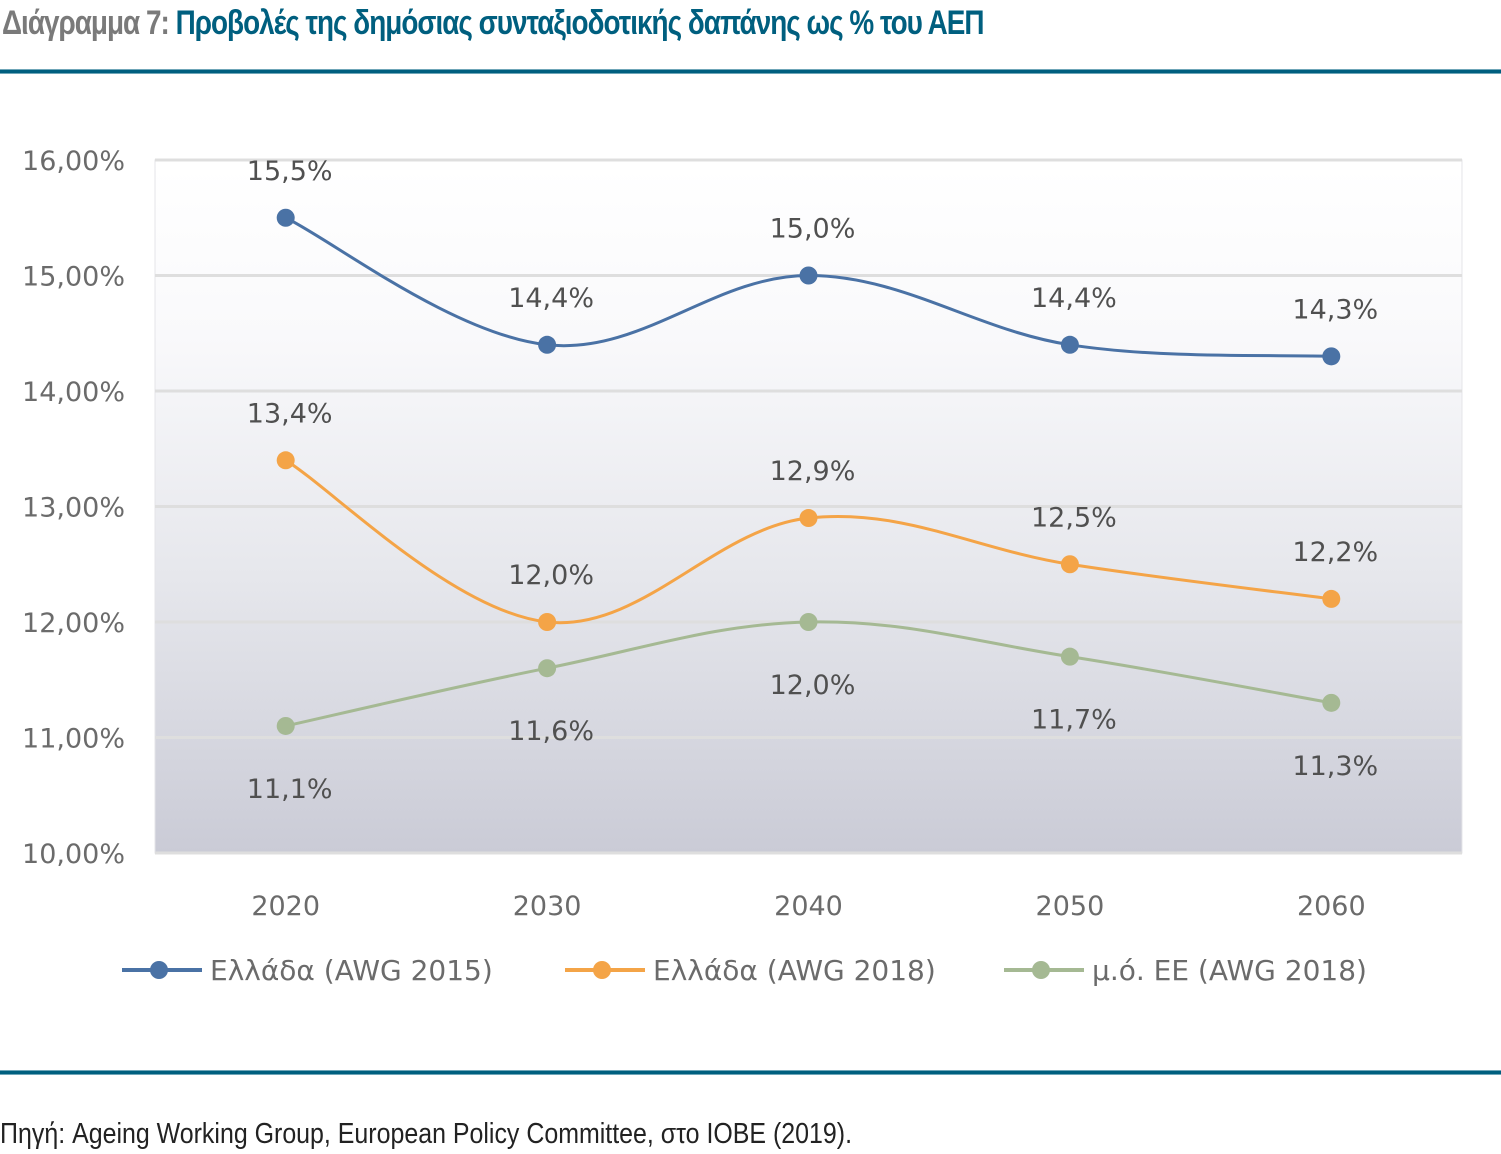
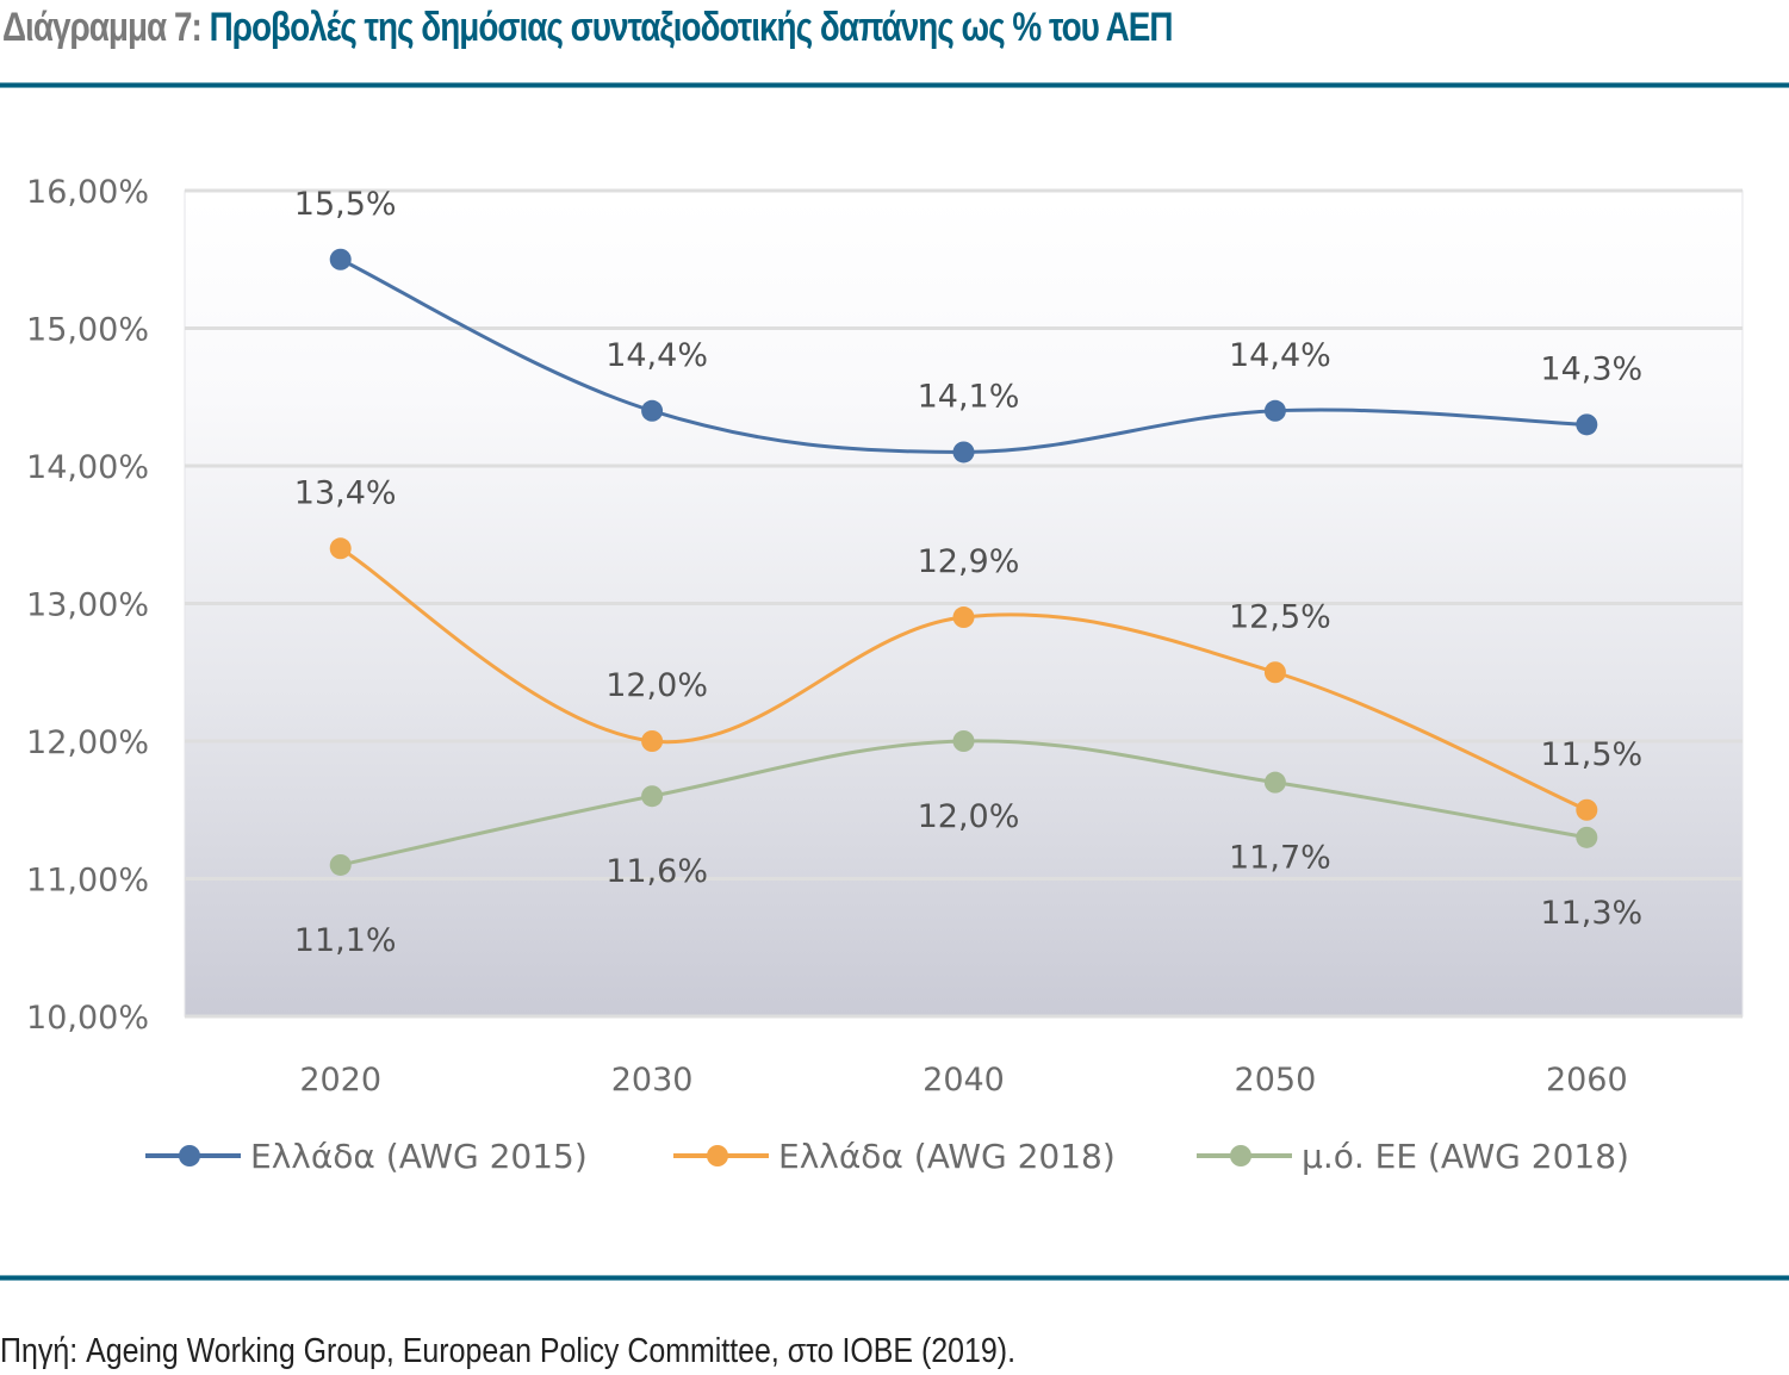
Ελλάδα (AWG 2015)/2040: 15,0% -> 14,1%
Ελλάδα (AWG 2018)/2060: 12,2% -> 11,5%
